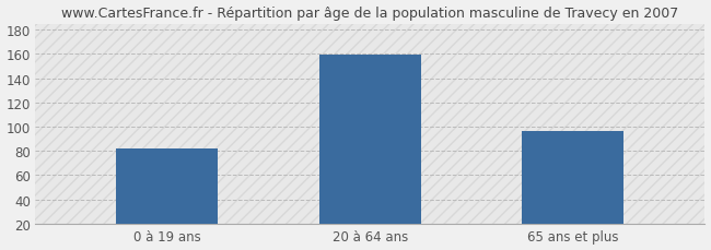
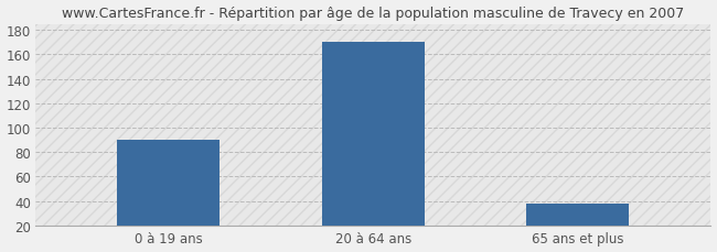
0 à 19 ans: 82 -> 90
20 à 64 ans: 159 -> 170
65 ans et plus: 96 -> 38
